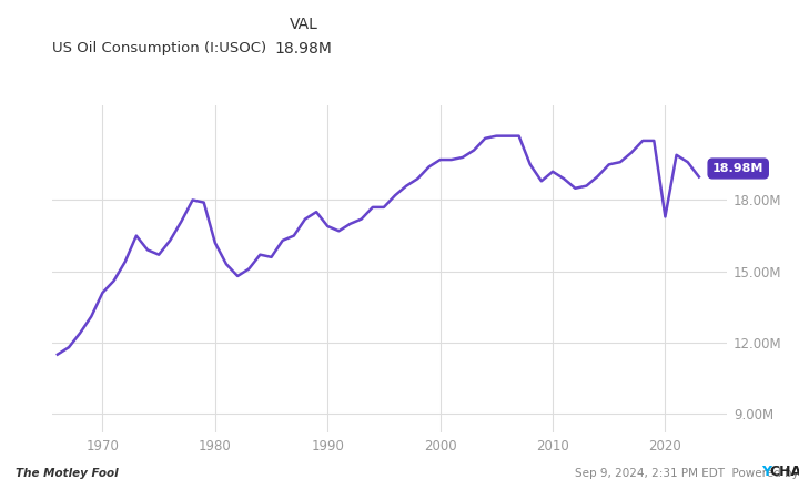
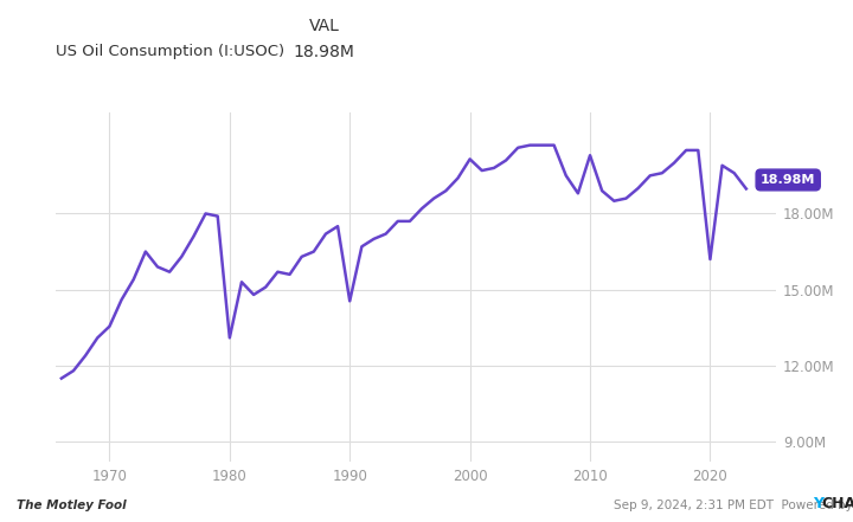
1970: 14.10M -> 13.55M
1980: 16.20M -> 13.10M
1990: 16.90M -> 14.55M
2000: 19.70M -> 20.15M
2010: 19.20M -> 20.30M
2020: 17.30M -> 16.20M
